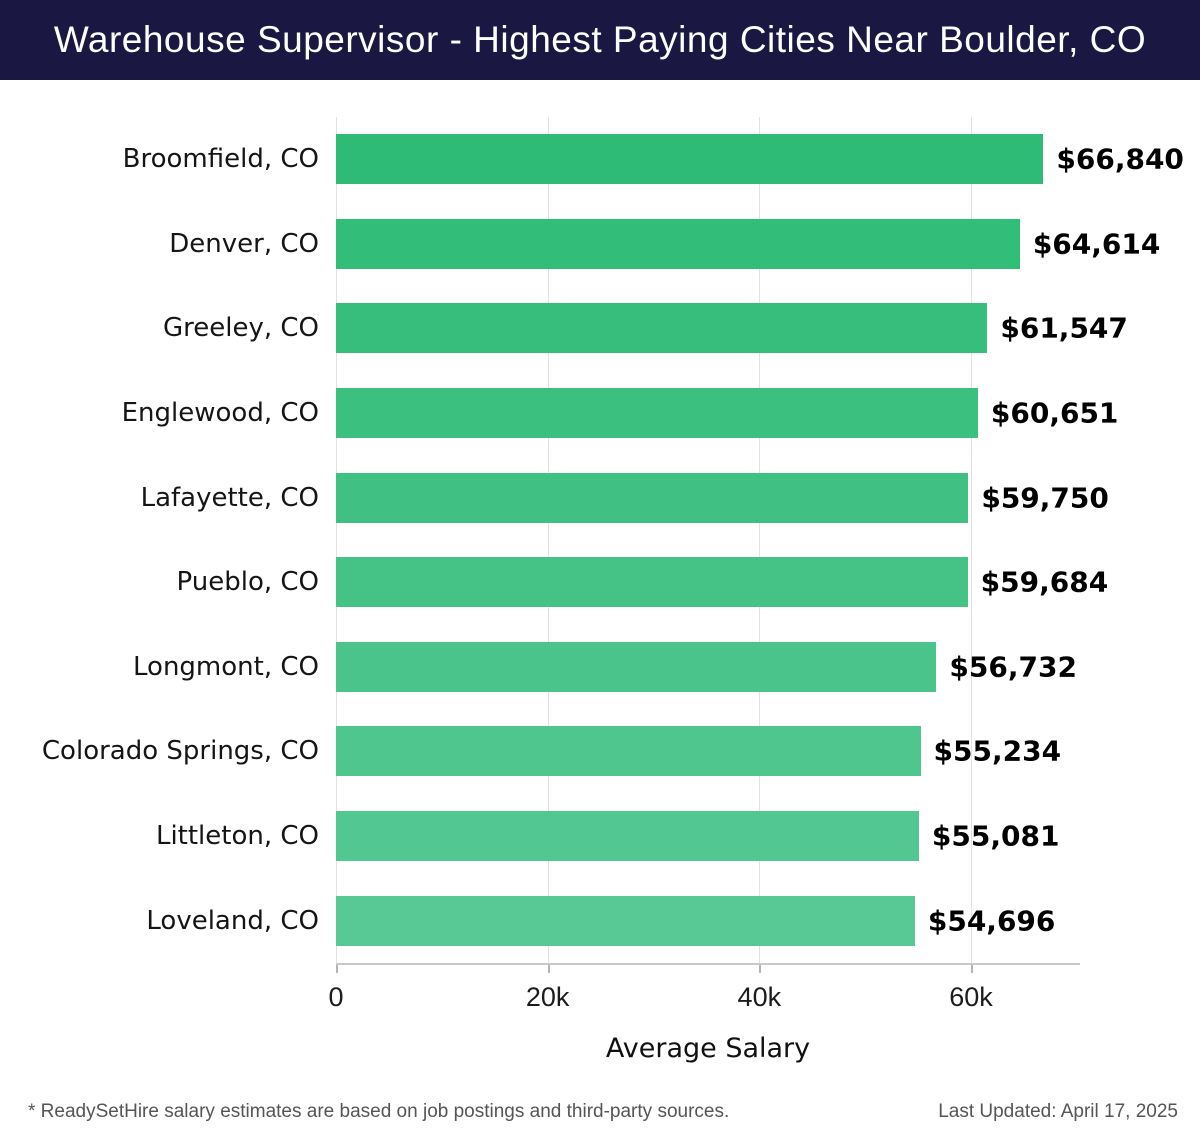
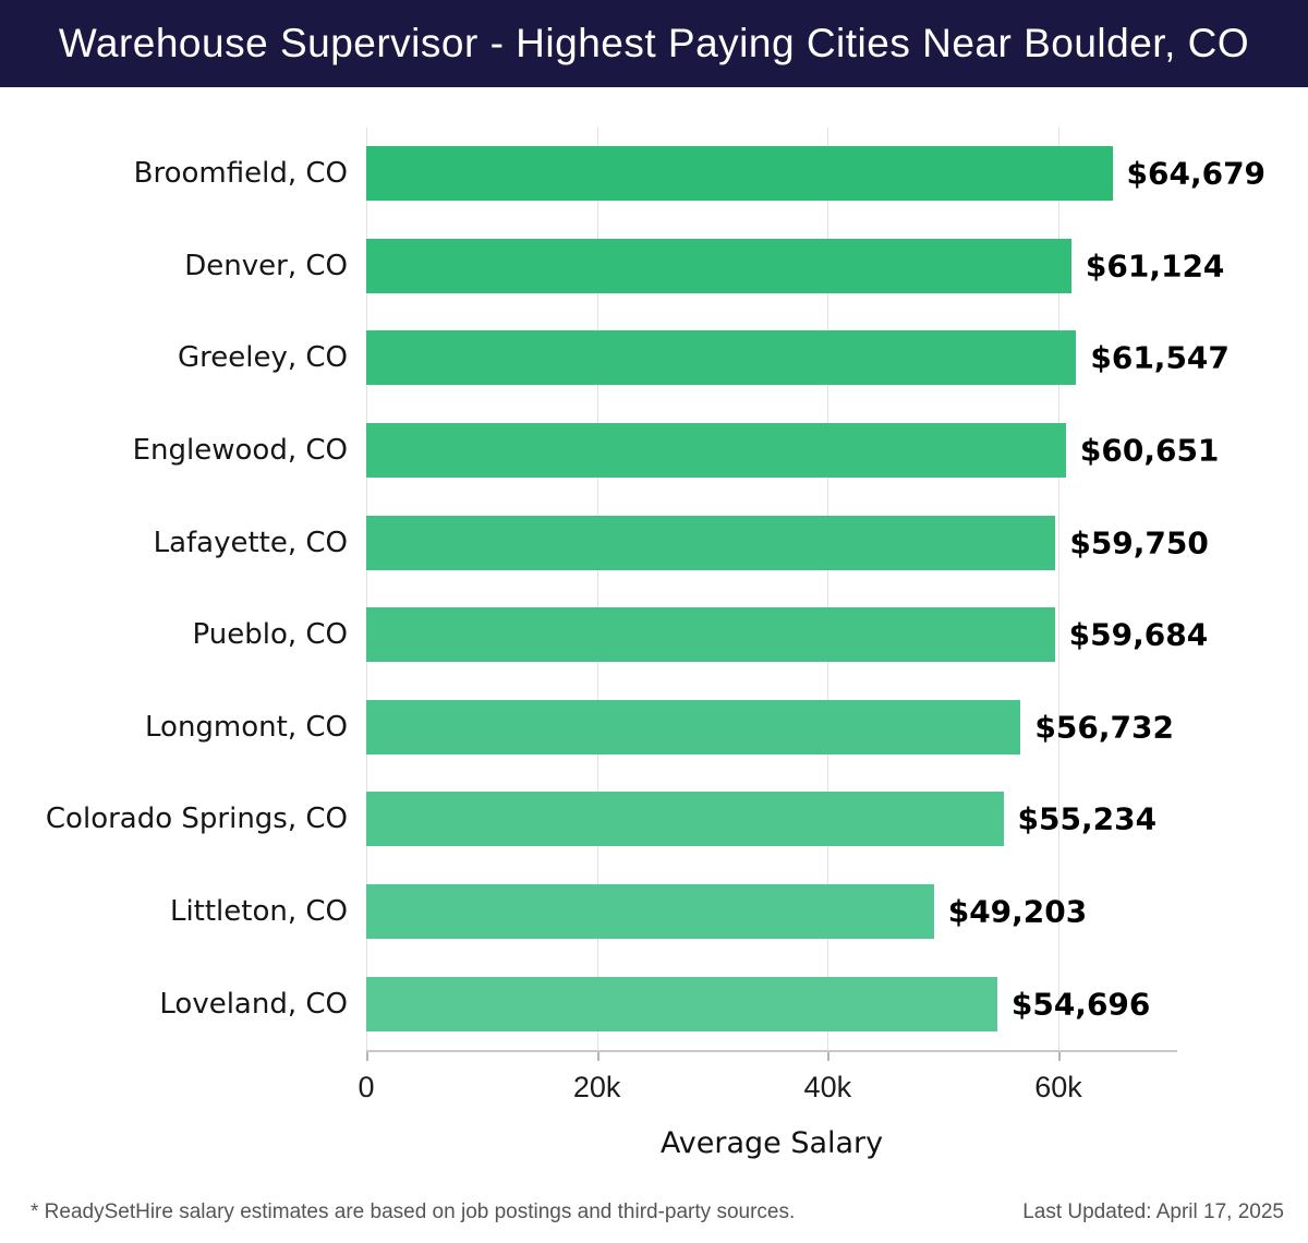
Broomfield, CO: $66,840 -> $64,679
Denver, CO: $64,614 -> $61,124
Littleton, CO: $55,081 -> $49,203
